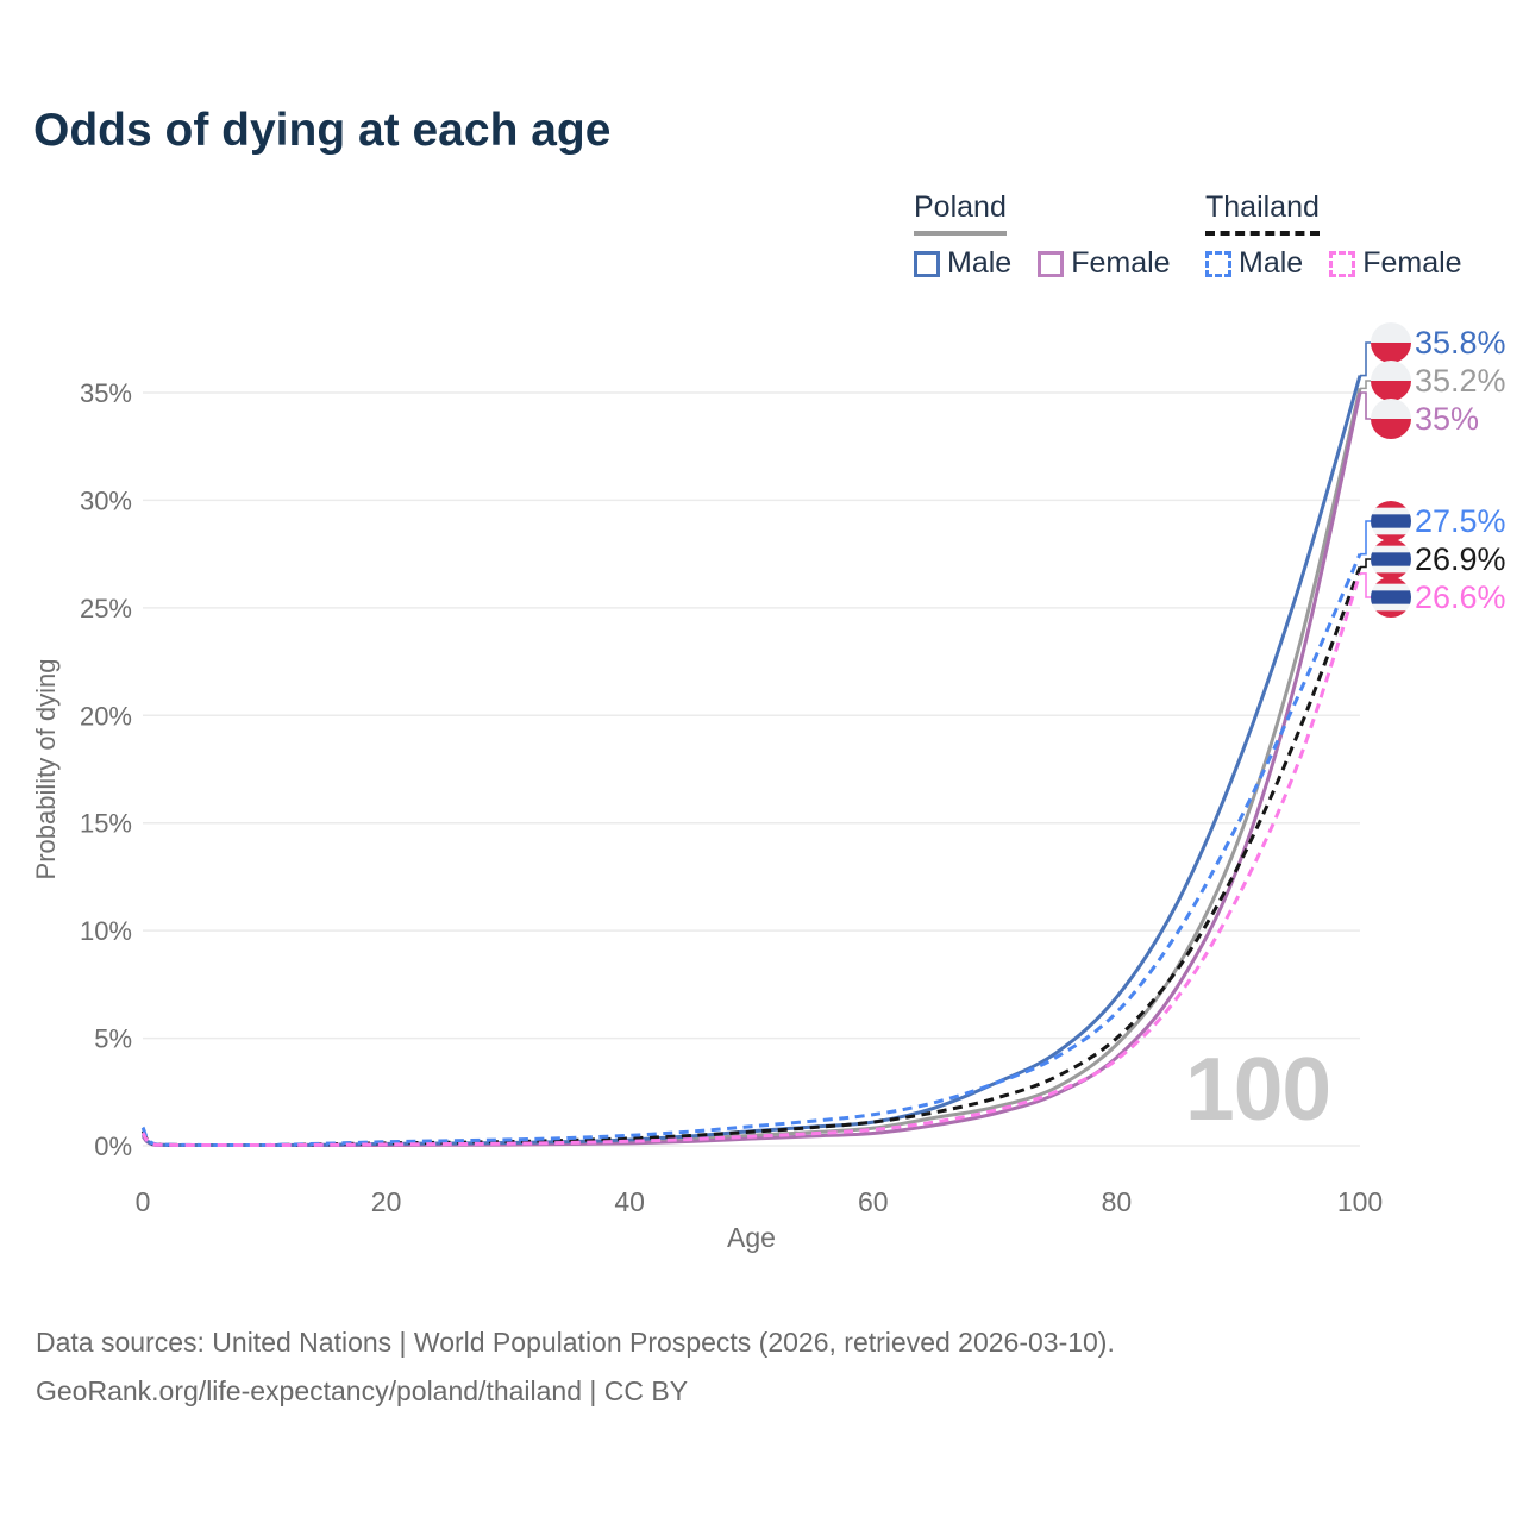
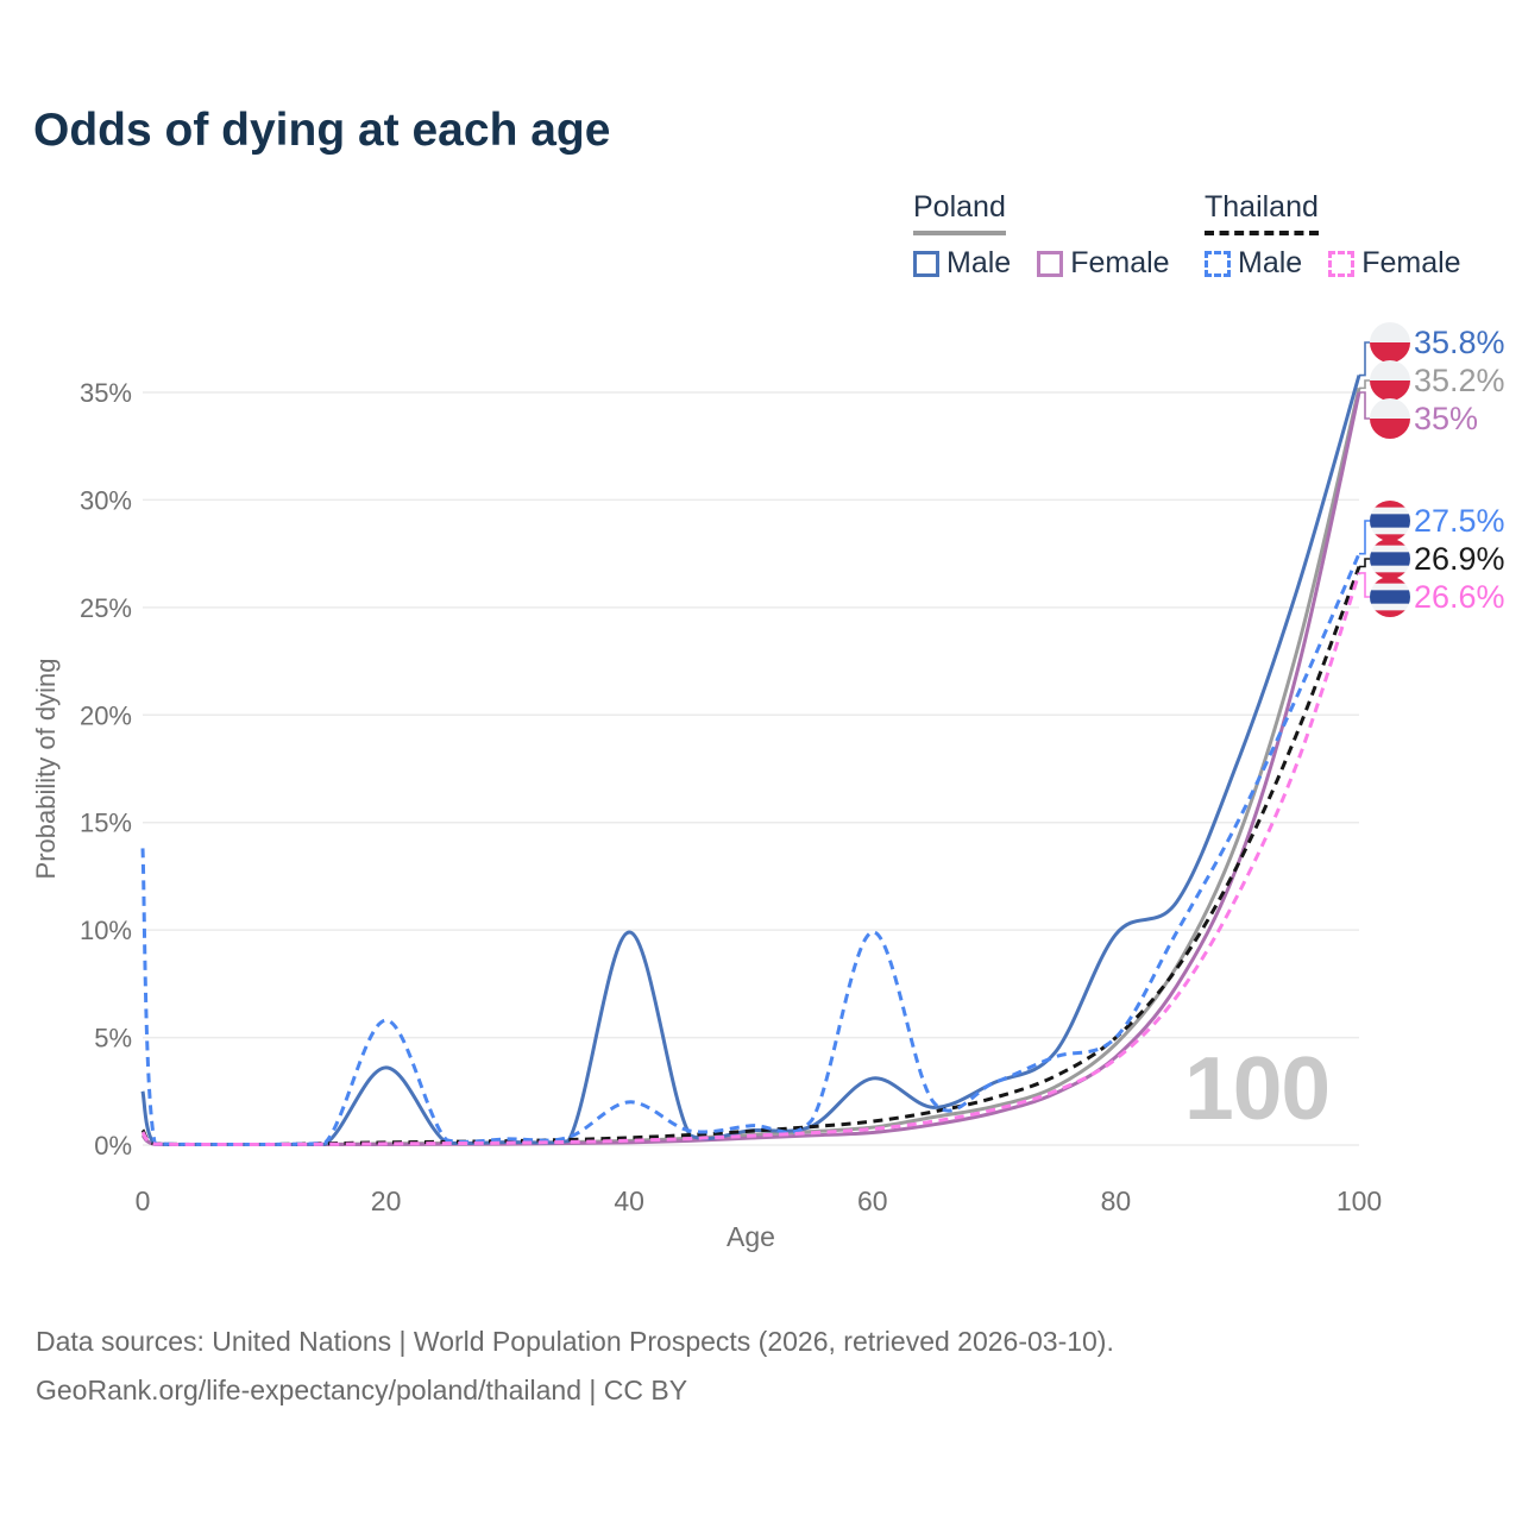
Poland Male/0: 0.6% -> 2.5%
Thailand Male/0: 0.8% -> 13.8%
Poland Male/20: 0.1% -> 3.6%
Thailand Male/20: 0.2% -> 5.8%
Poland Male/40: 0.3% -> 9.9%
Thailand Male/40: 0.5% -> 2.0%
Poland Male/60: 1.1% -> 3.1%
Thailand Male/60: 1.4% -> 9.9%
Poland Male/80: 6.9% -> 9.8%
Thailand Male/80: 6.2% -> 5.0%
